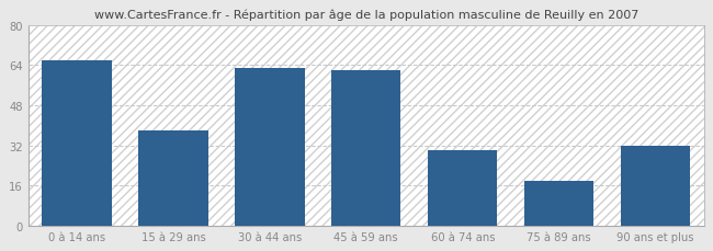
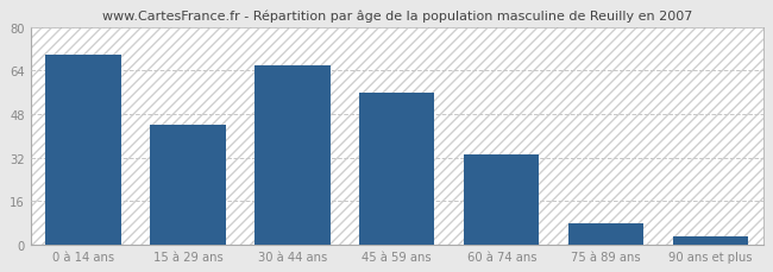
0 à 14 ans: 66 -> 70
15 à 29 ans: 38 -> 44
30 à 44 ans: 63 -> 66
45 à 59 ans: 62 -> 56
60 à 74 ans: 30 -> 33
75 à 89 ans: 18 -> 8
90 ans et plus: 32 -> 3
